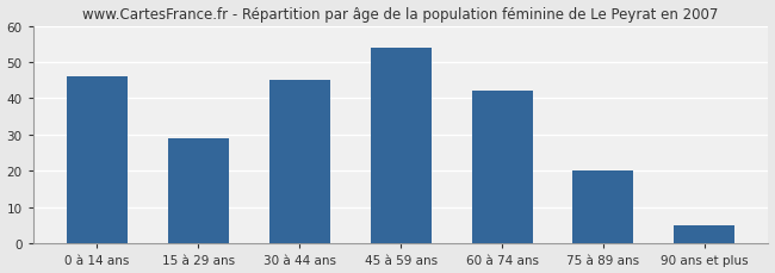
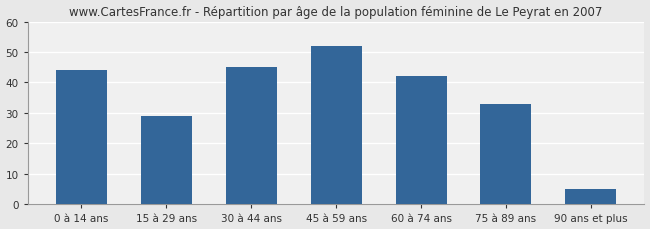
0 à 14 ans: 46 -> 44
45 à 59 ans: 54 -> 52
75 à 89 ans: 20 -> 33
